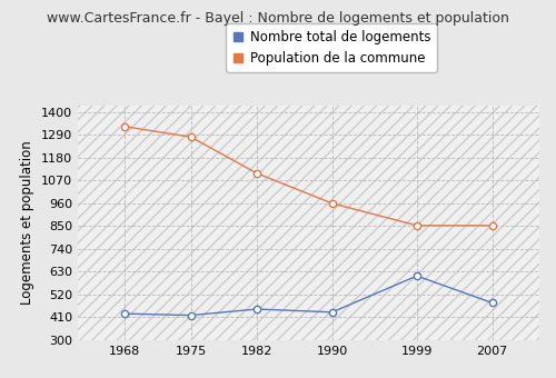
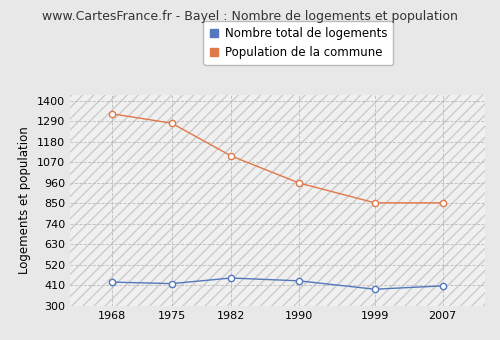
Nombre total de logements/1999: 610 -> 390
Nombre total de logements/2007: 480 -> 410
